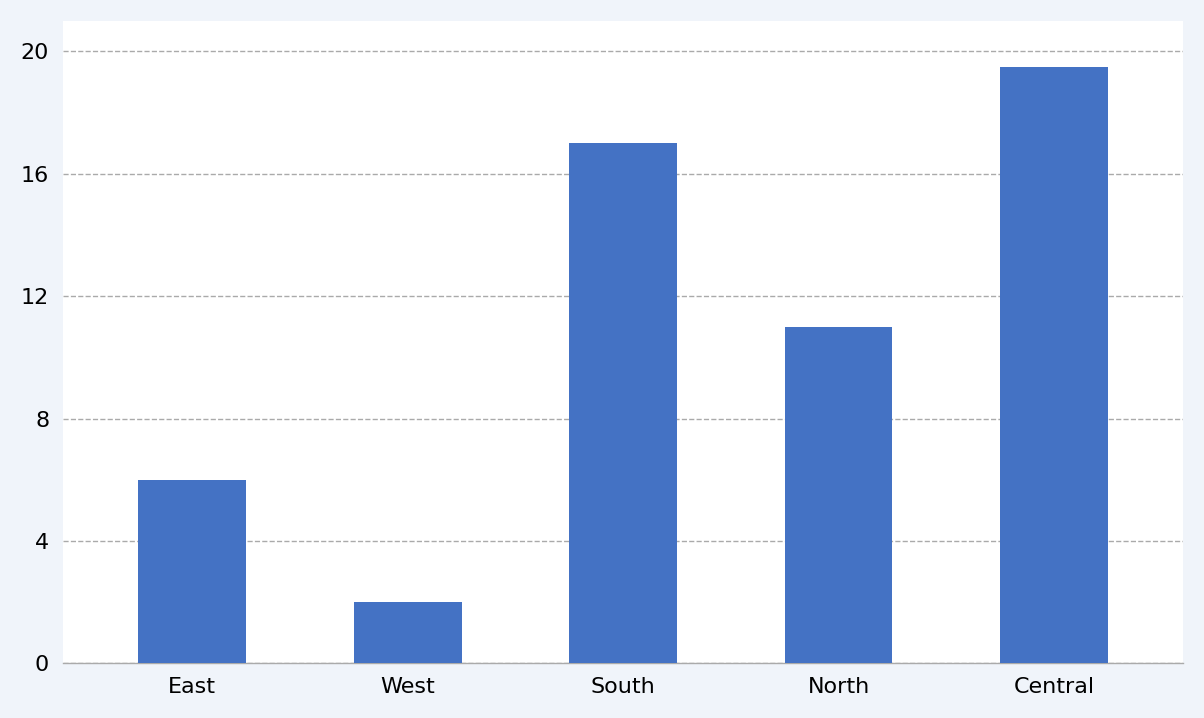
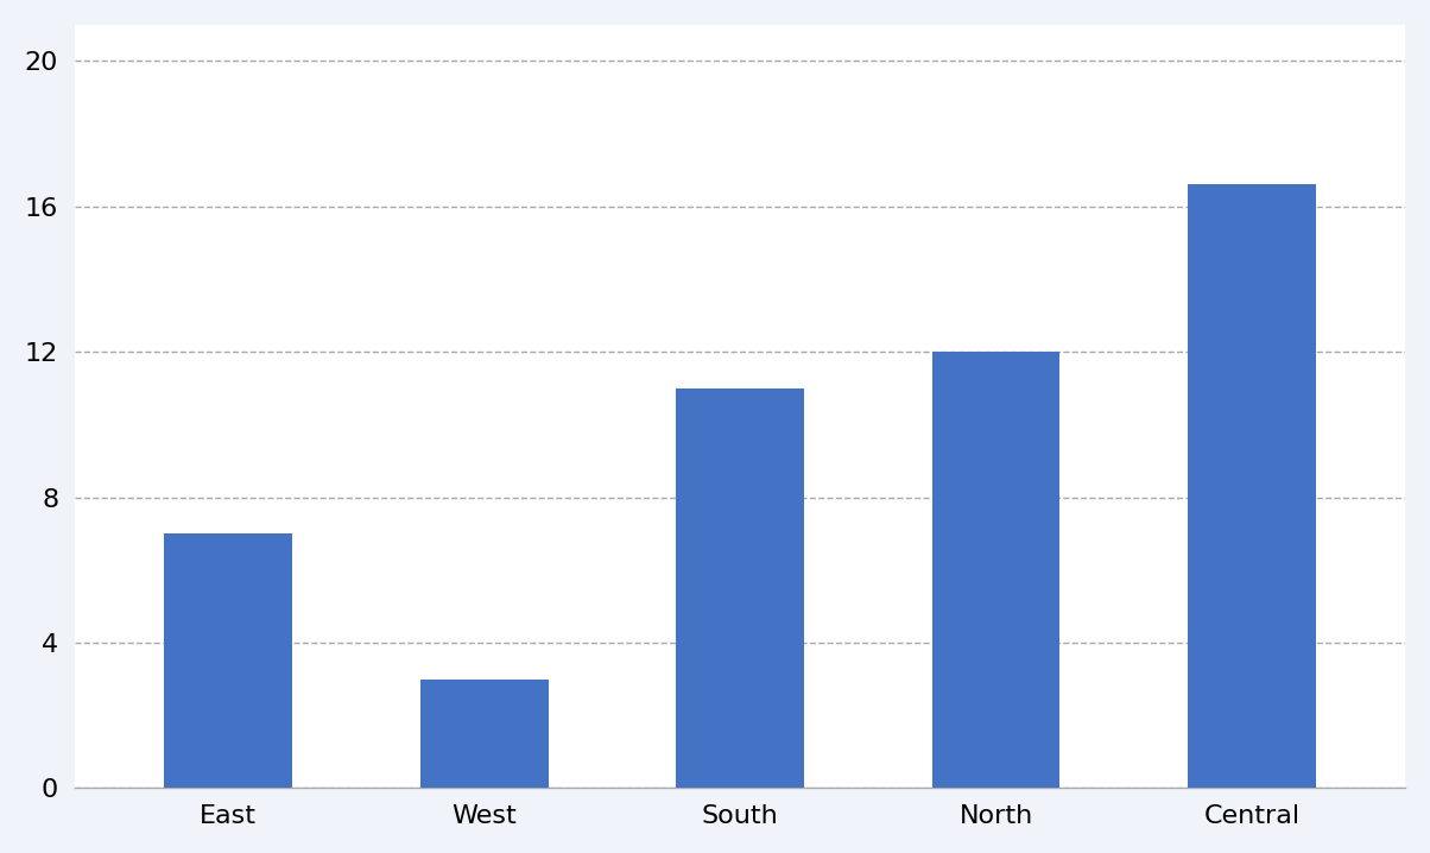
East: 6.0 -> 7.0
West: 2.0 -> 3.0
South: 17.0 -> 11.0
North: 11.0 -> 12.0
Central: 19.5 -> 16.6
